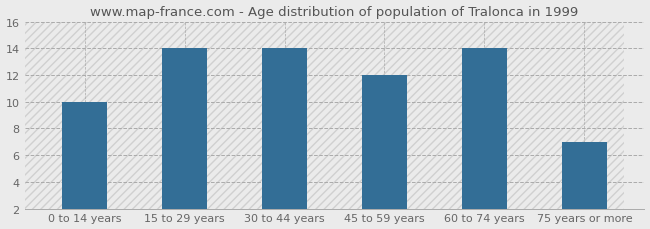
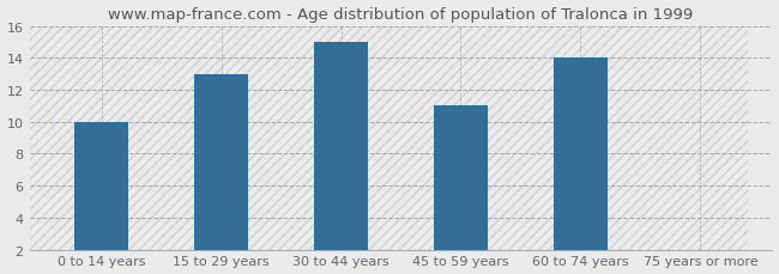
15 to 29 years: 14 -> 13
30 to 44 years: 14 -> 15
45 to 59 years: 12 -> 11
75 years or more: 7 -> 2
